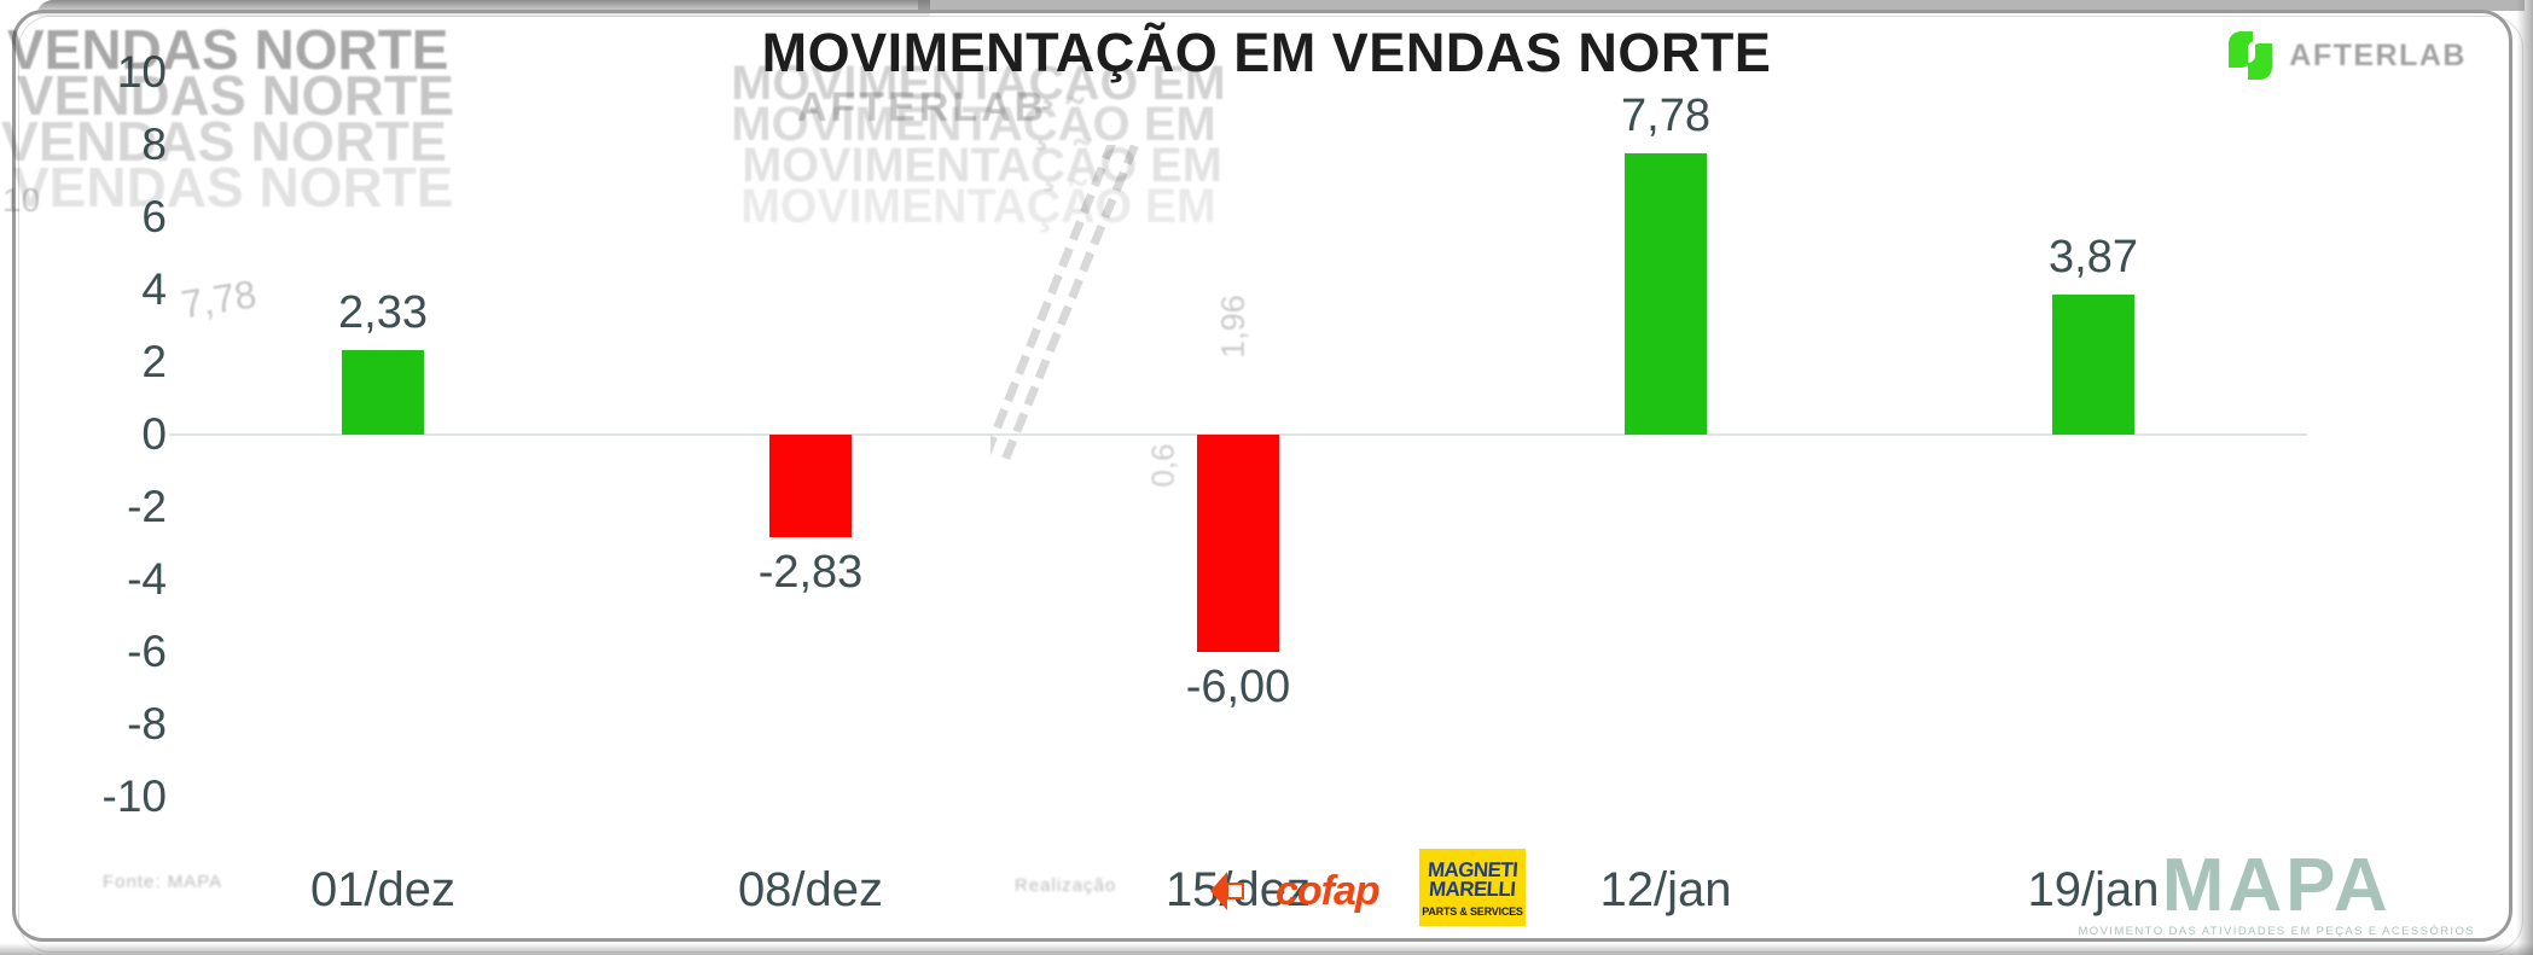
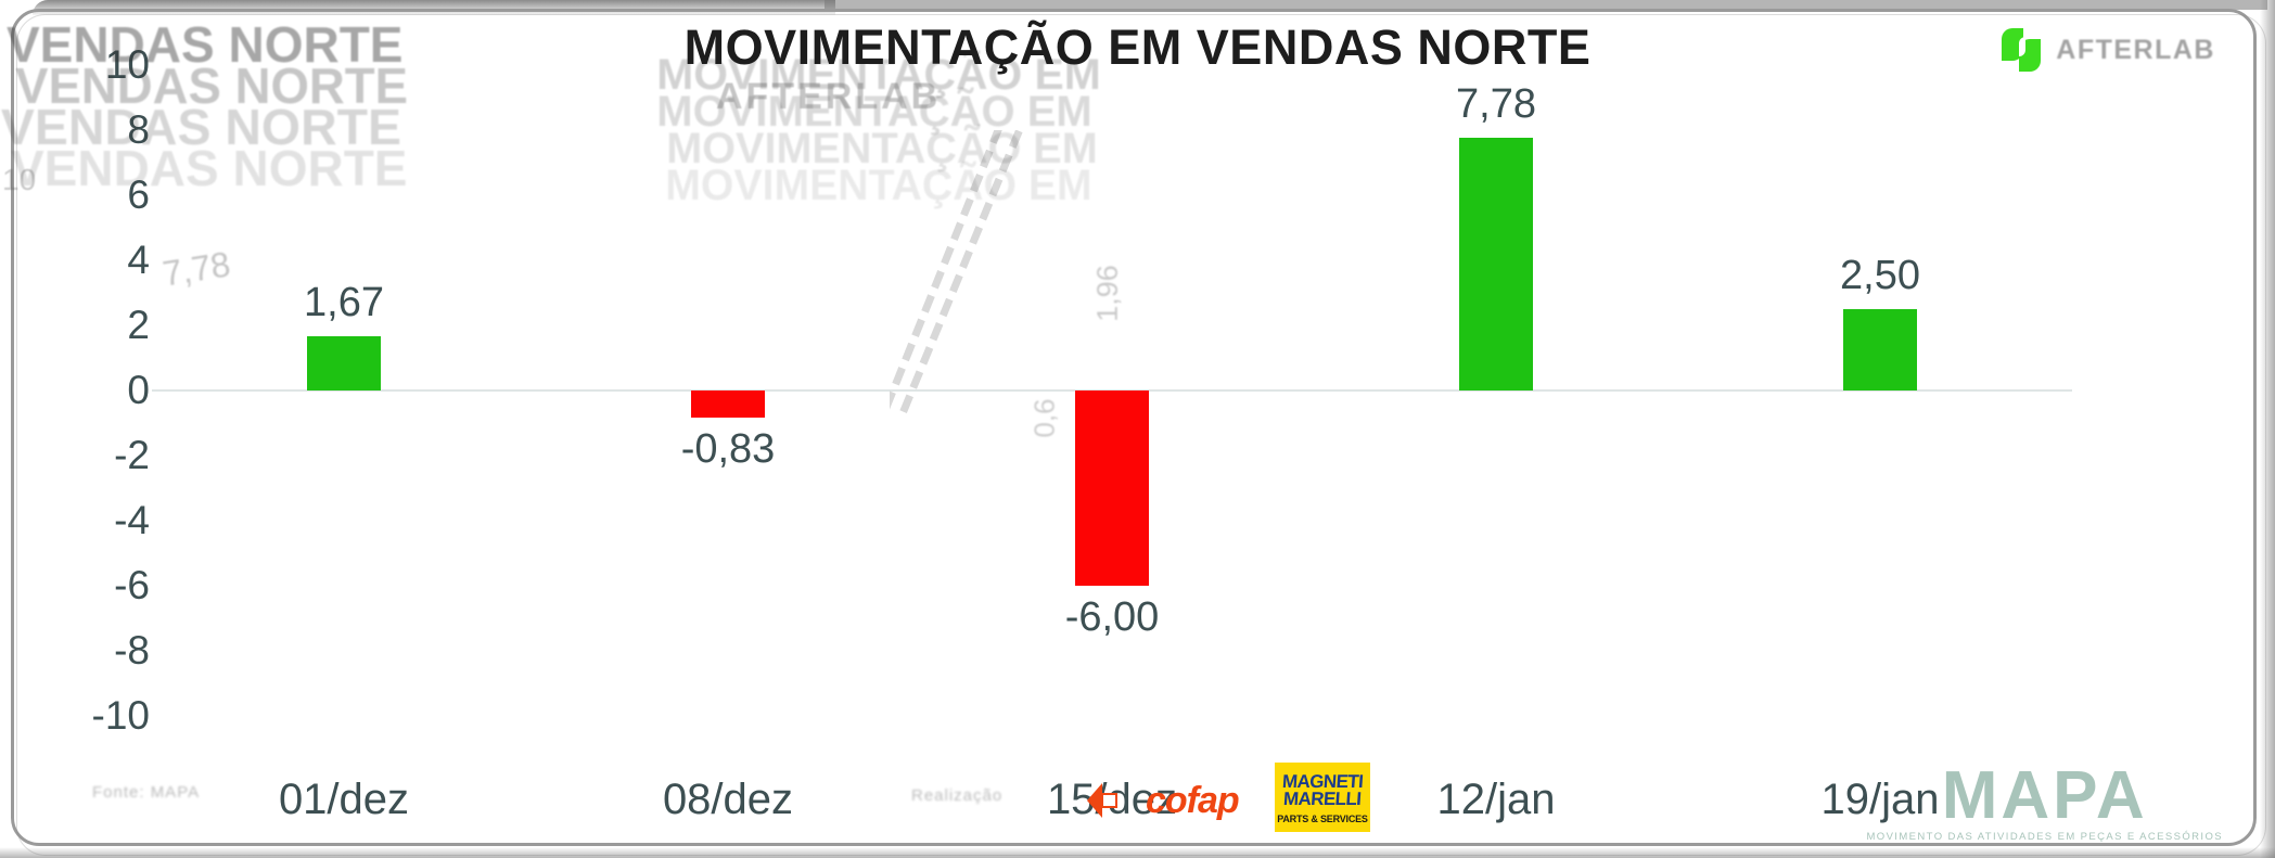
01/dez: 2,33 -> 1,67
08/dez: -2,83 -> -0,83
19/jan: 3,87 -> 2,50
